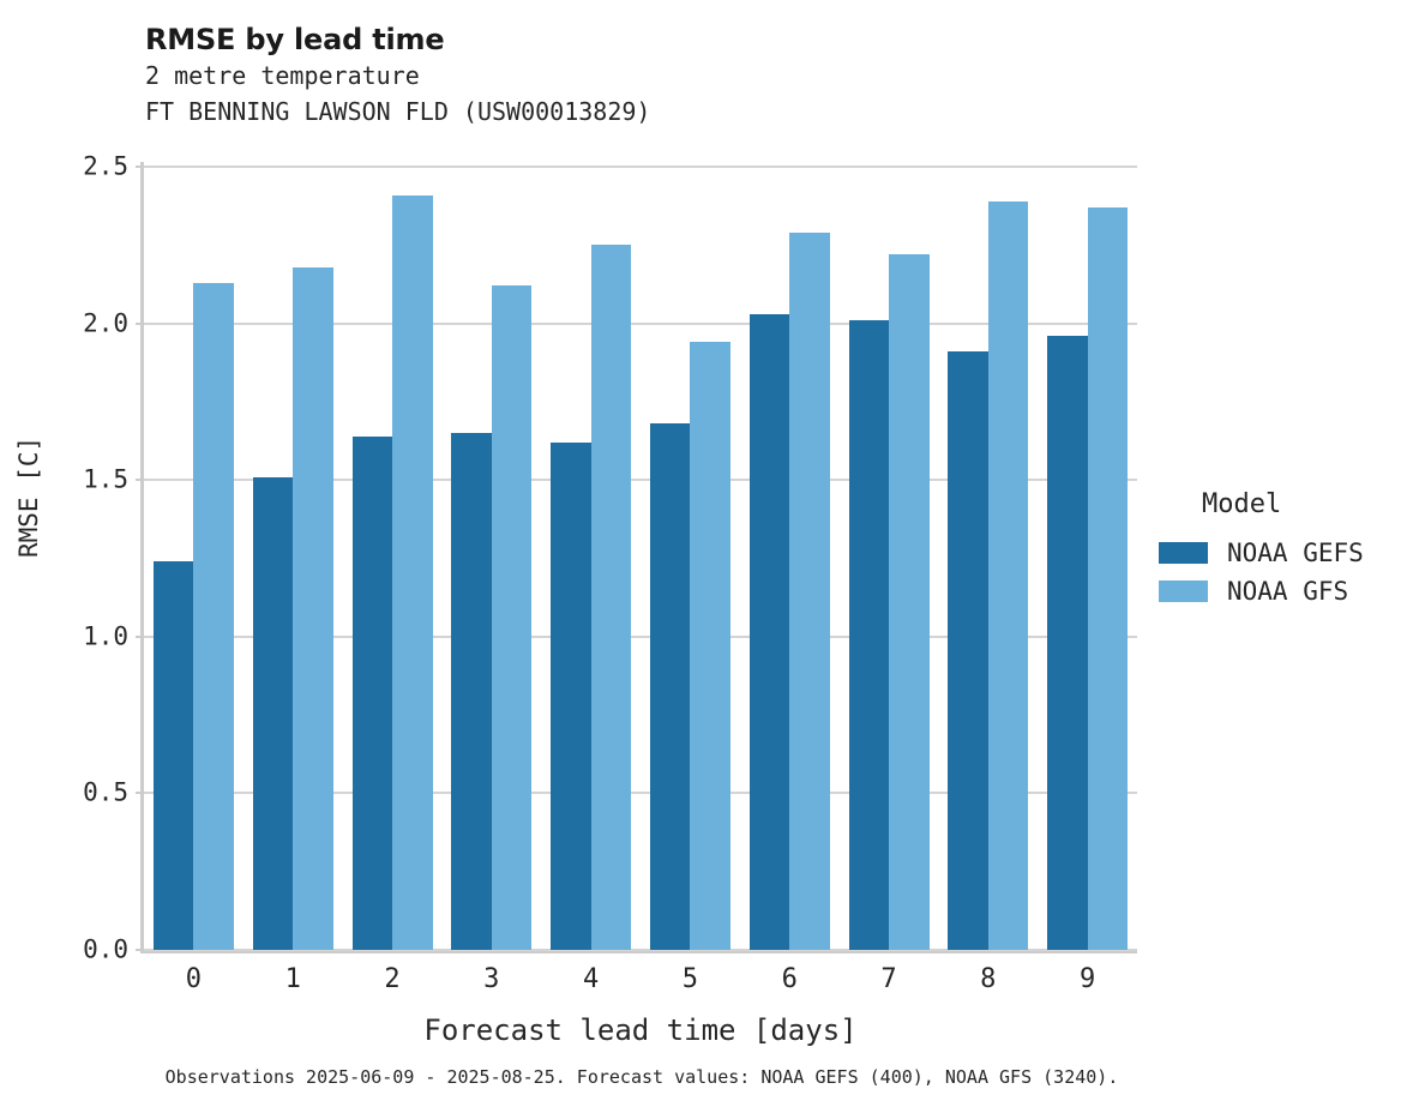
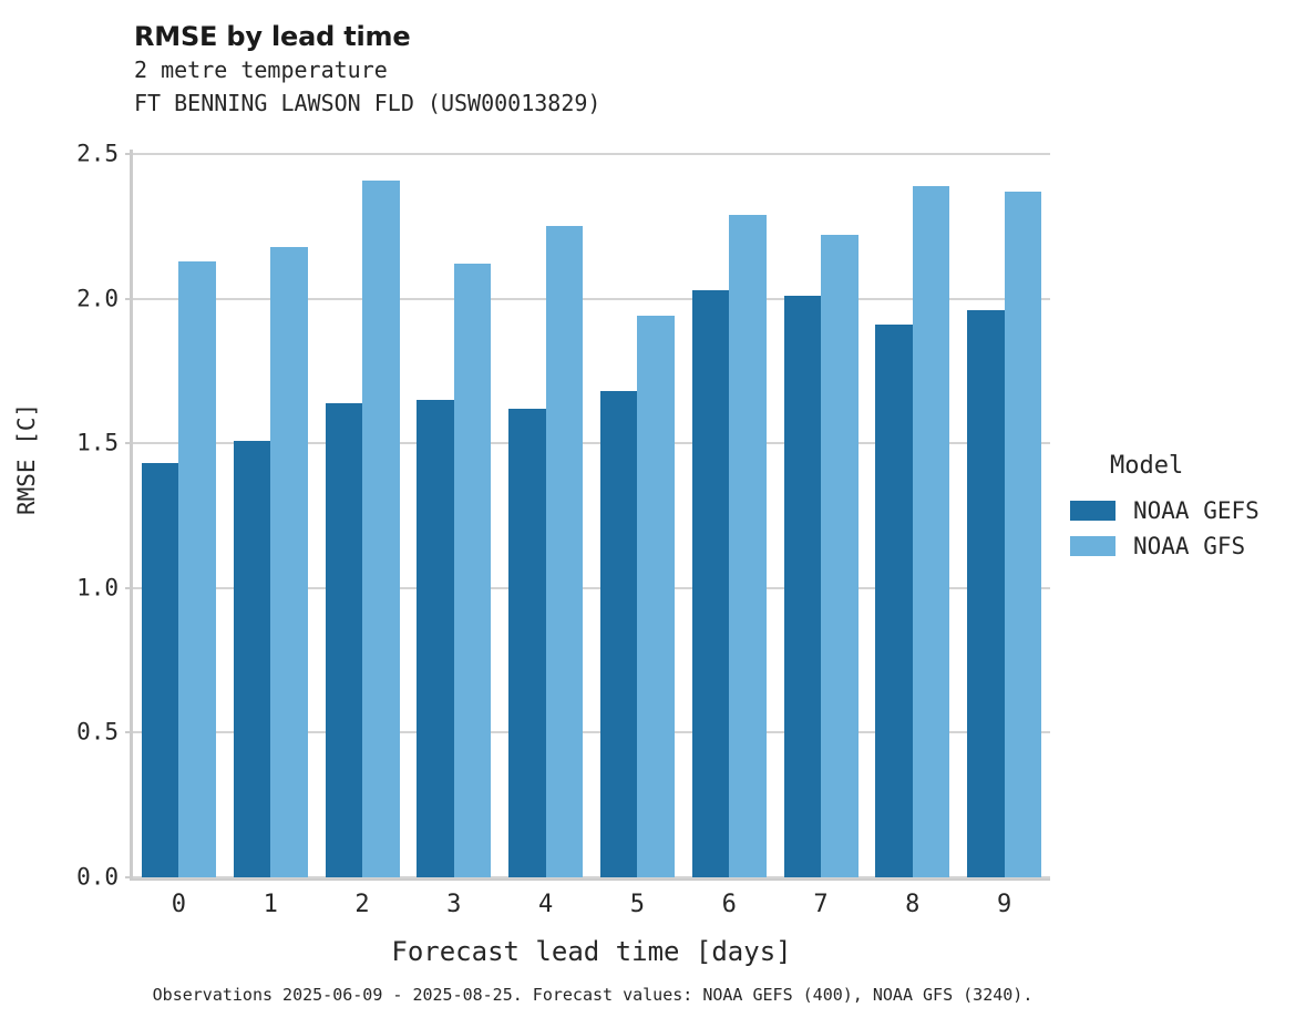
NOAA GEFS/0: 1.24 -> 1.43
